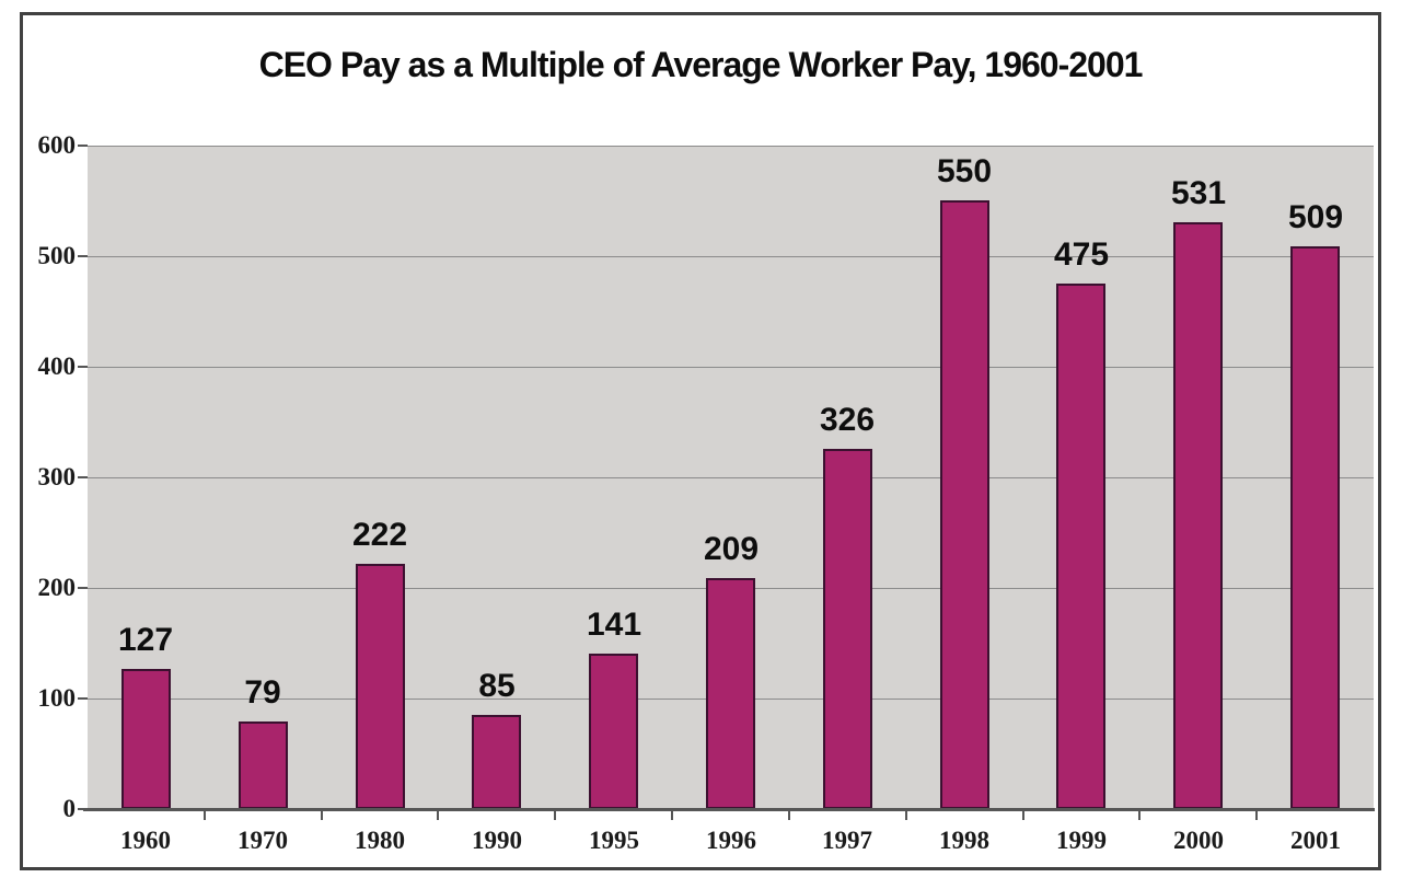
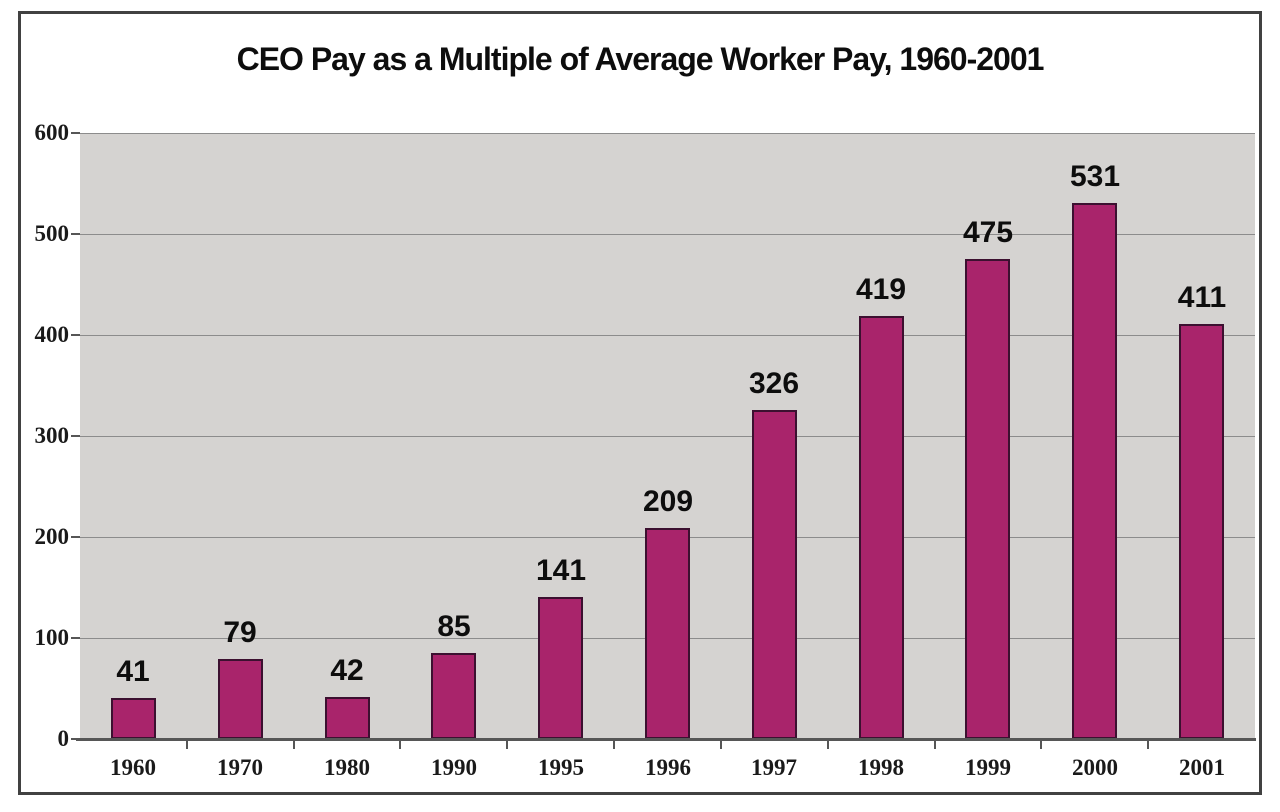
1960: 127 -> 41
1980: 222 -> 42
1998: 550 -> 419
2001: 509 -> 411
